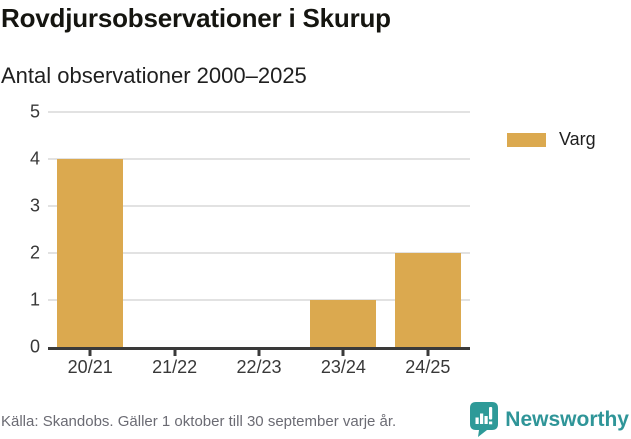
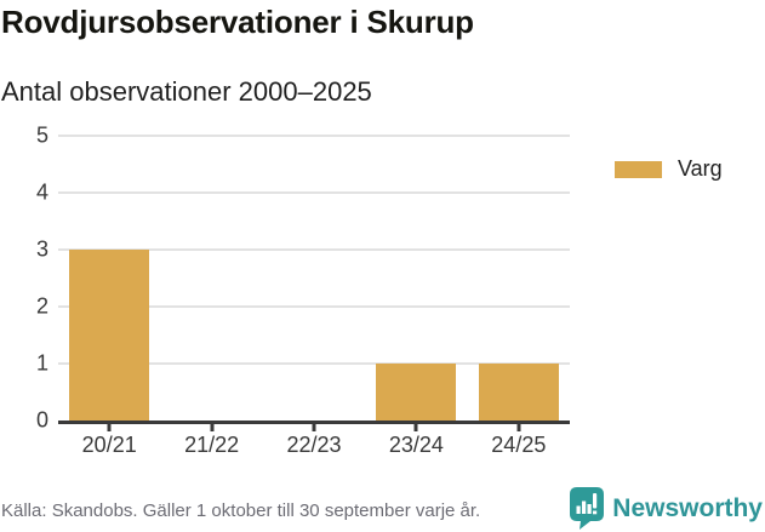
20/21: 4 -> 3
24/25: 2 -> 1
